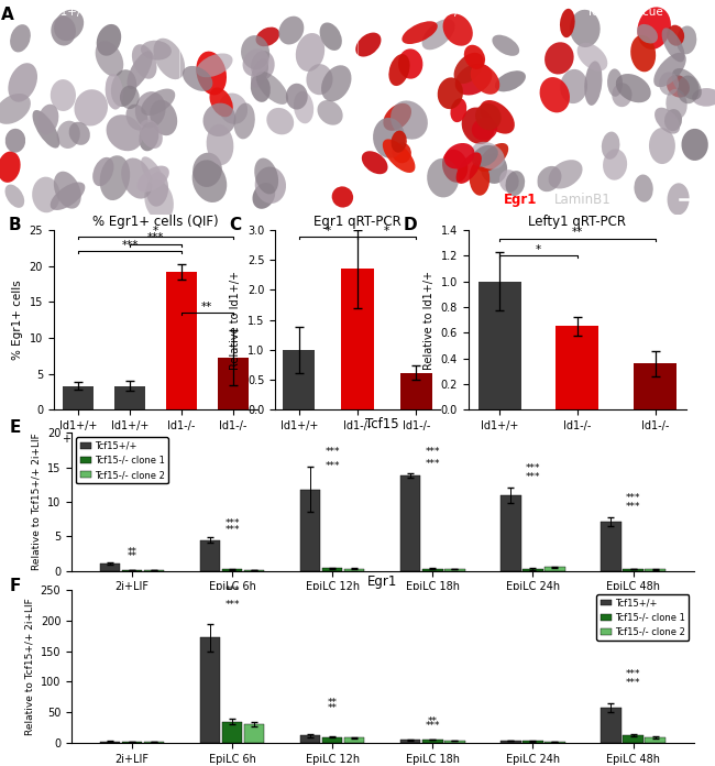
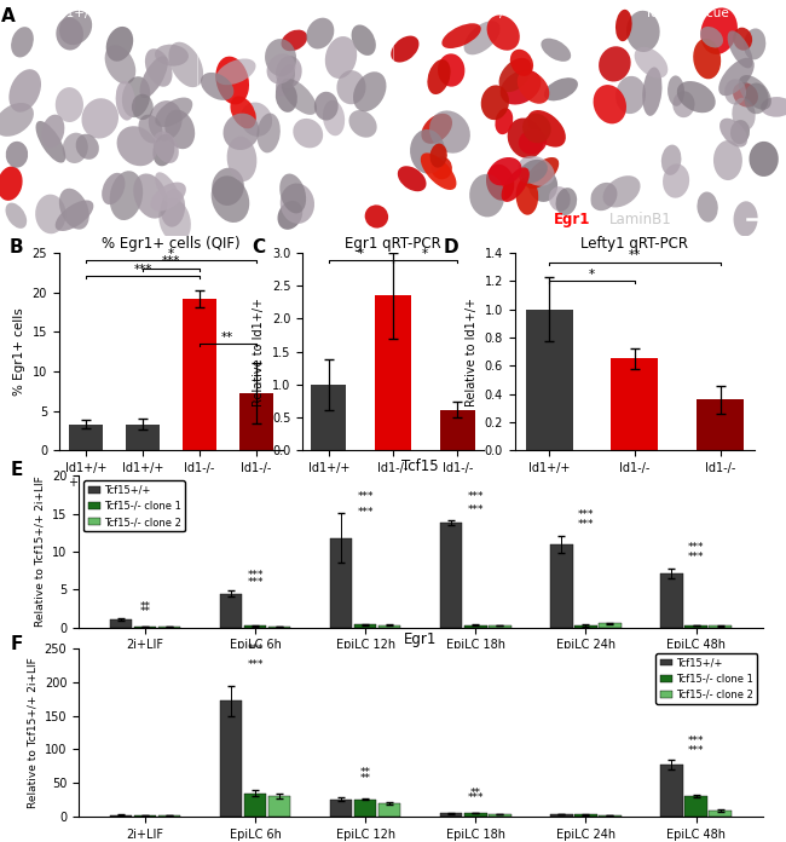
Egr1/Tcf15+/+/EpiLC 12h: 12 -> 26
Egr1/Tcf15-/- clone 1/EpiLC 12h: 10 -> 26
Egr1/Tcf15-/- clone 2/EpiLC 12h: 8 -> 20
Egr1/Tcf15+/+/EpiLC 48h: 57 -> 78
Egr1/Tcf15-/- clone 1/EpiLC 48h: 13 -> 30
